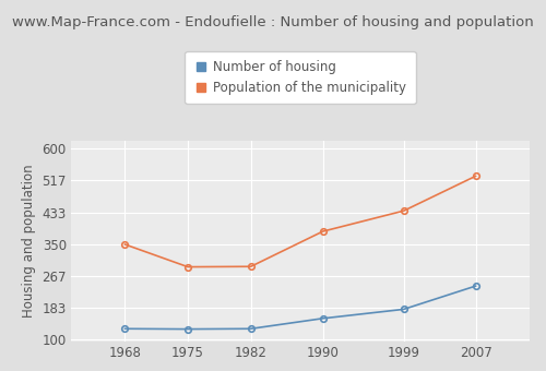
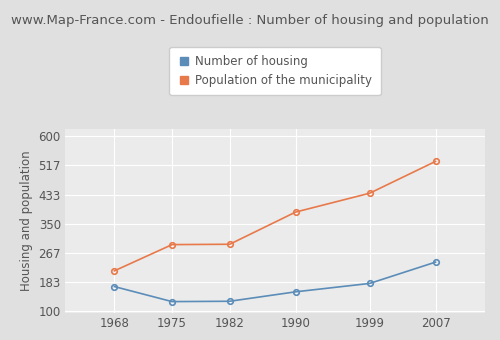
Number of housing/1968: 128 -> 170
Population of the municipality/1968: 349 -> 215
